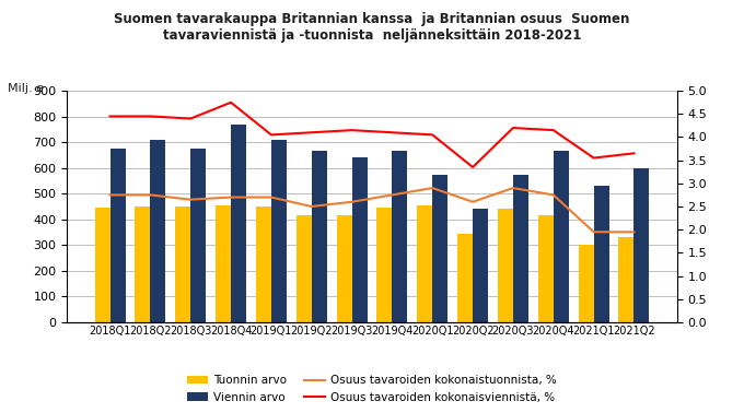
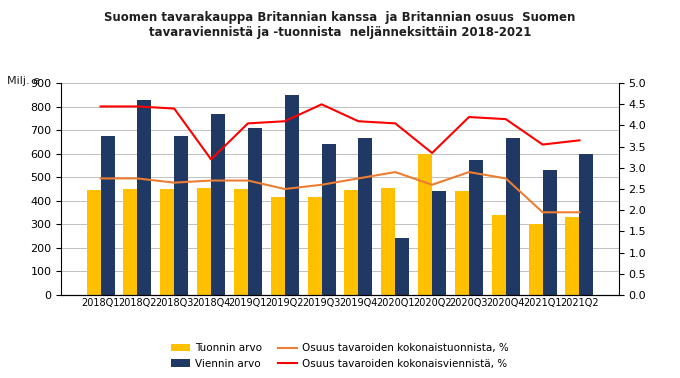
Viennin arvo/2018Q2: 710 -> 830
Osuus tavaroiden kokonaisviennistä, %/2018Q4: 4.75 -> 3.20
Viennin arvo/2019Q2: 665 -> 850
Osuus tavaroiden kokonaisviennistä, %/2019Q3: 4.15 -> 4.50
Viennin arvo/2020Q1: 575 -> 240
Tuonnin arvo/2020Q2: 345 -> 600
Tuonnin arvo/2020Q4: 415 -> 340
